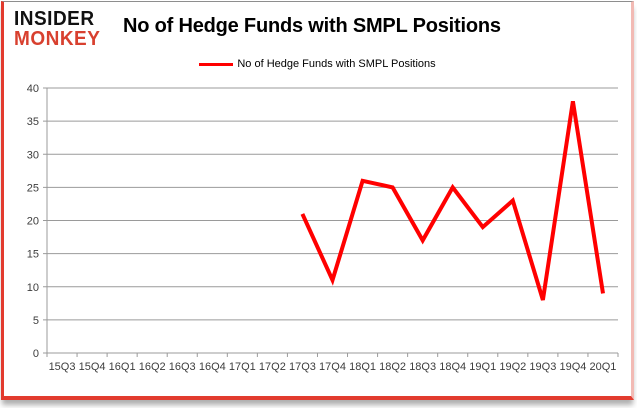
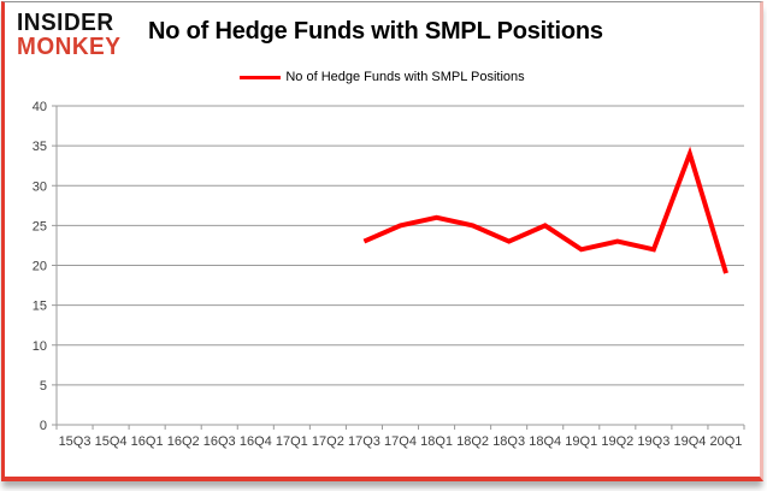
17Q3: 21 -> 23
17Q4: 11 -> 25
18Q3: 17 -> 23
19Q1: 19 -> 22
19Q3: 8 -> 22
19Q4: 38 -> 34
20Q1: 9 -> 19
